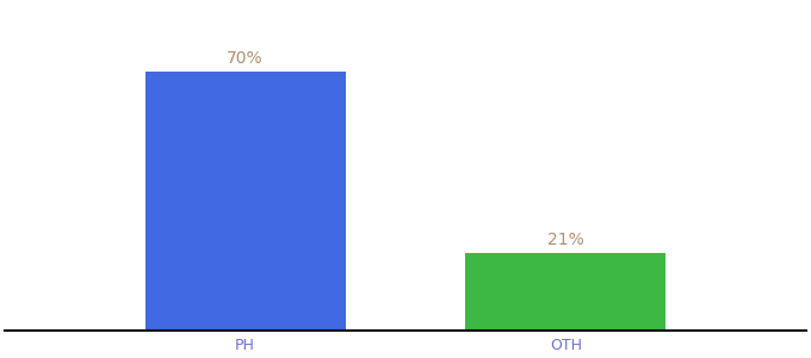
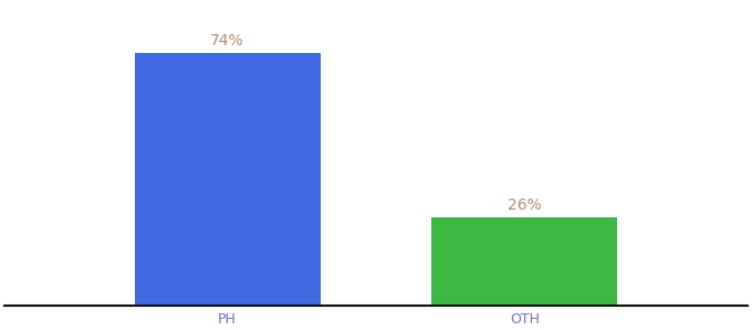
PH: 70% -> 74%
OTH: 21% -> 26%
